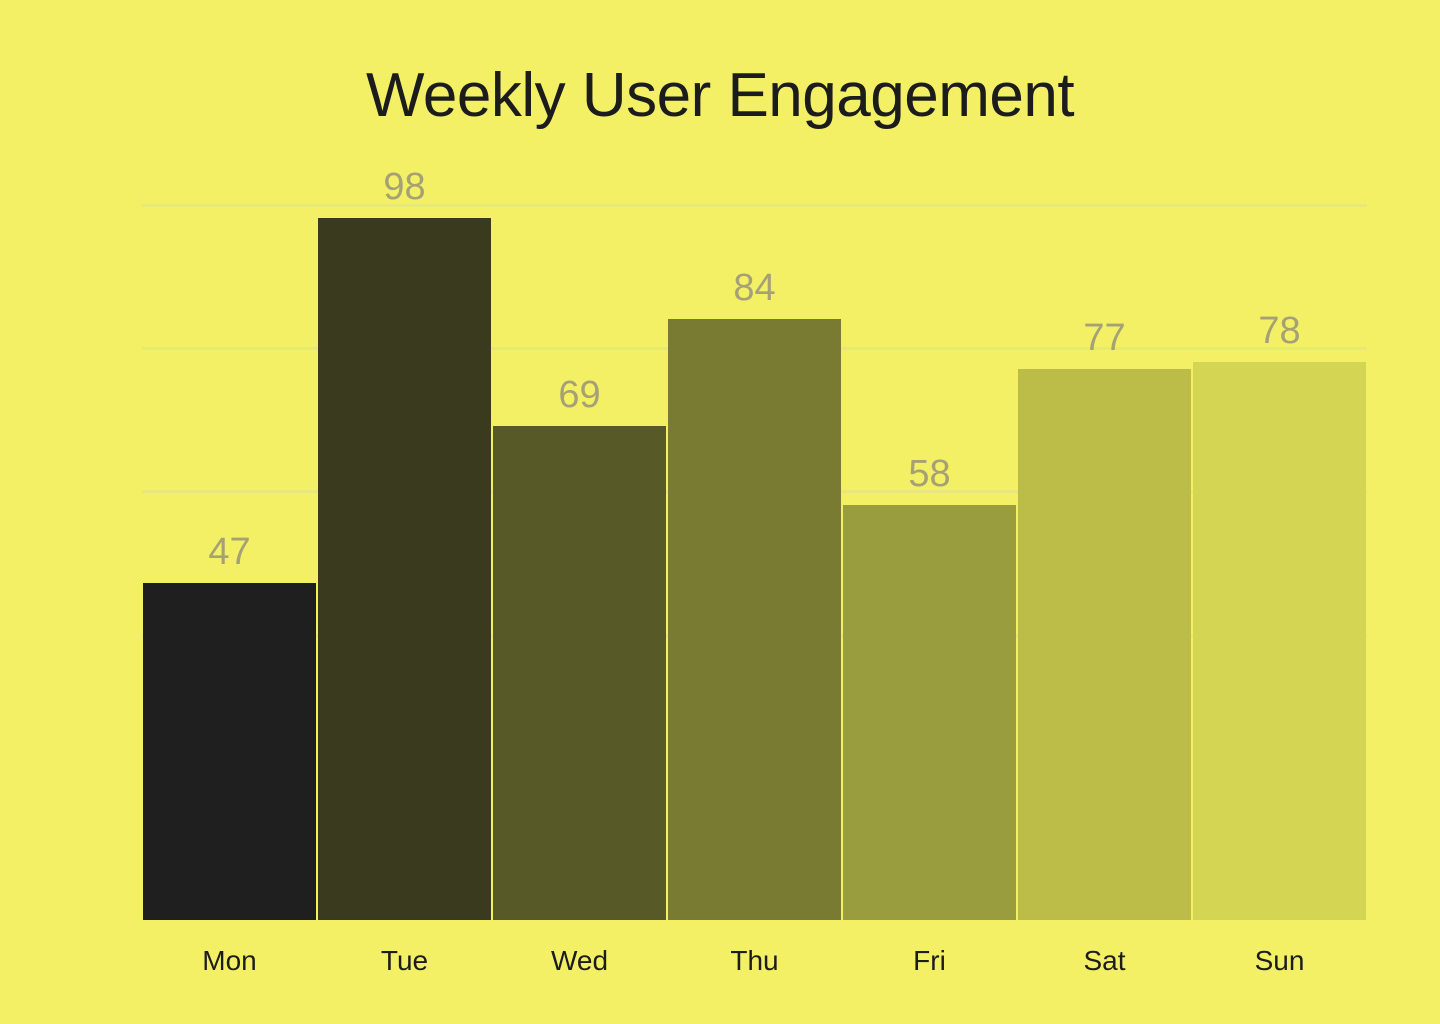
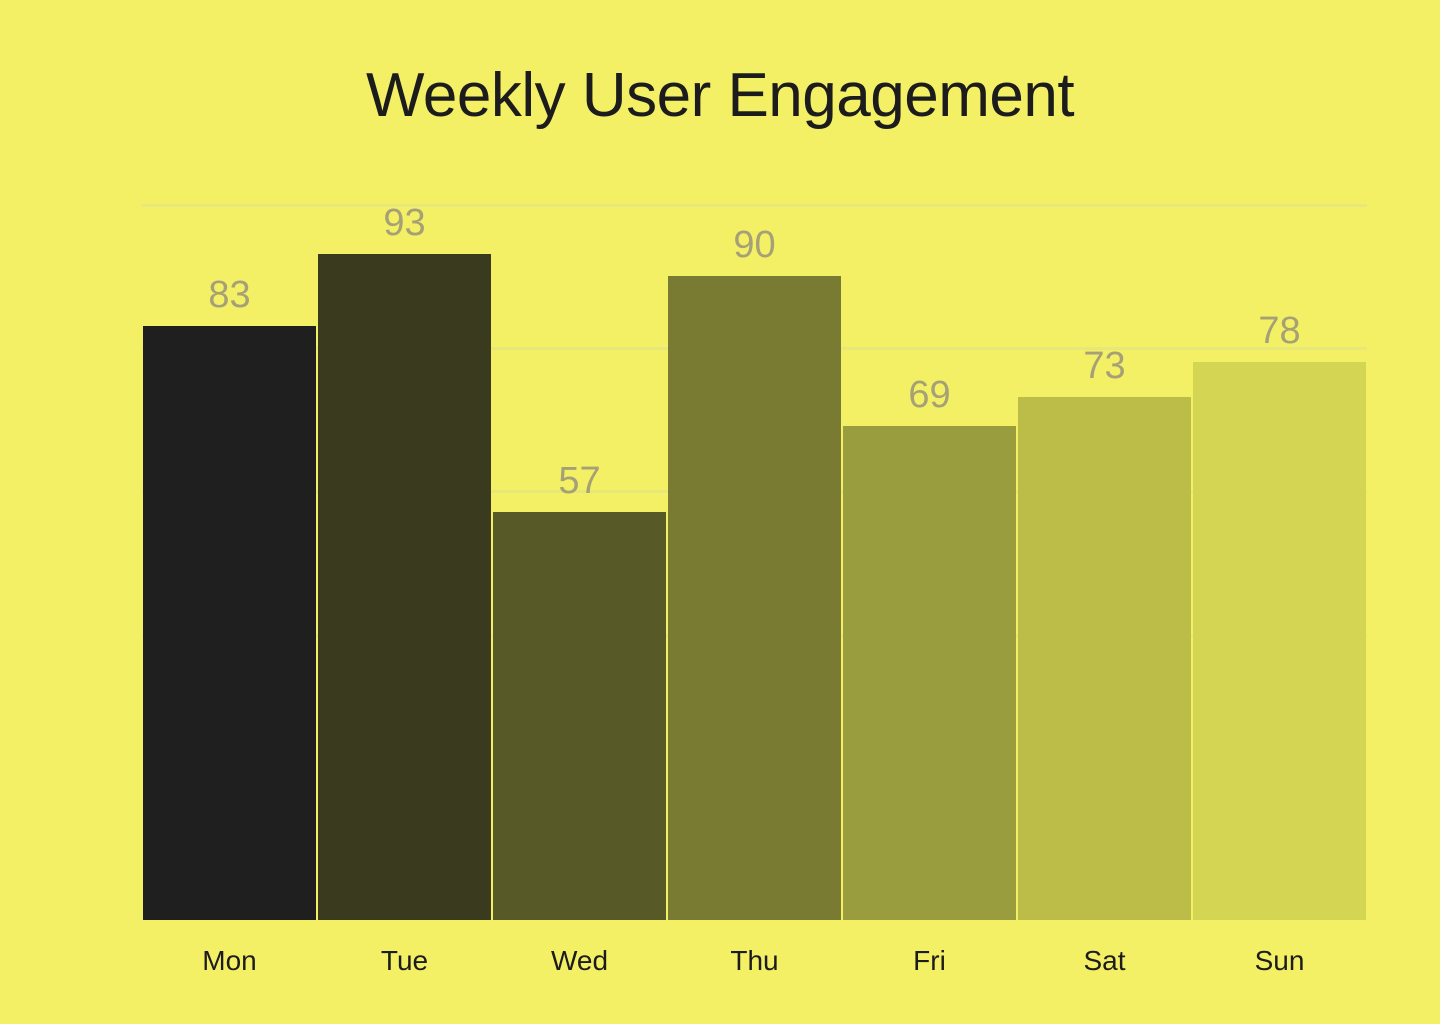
Mon: 47 -> 83
Tue: 98 -> 93
Wed: 69 -> 57
Thu: 84 -> 90
Fri: 58 -> 69
Sat: 77 -> 73
